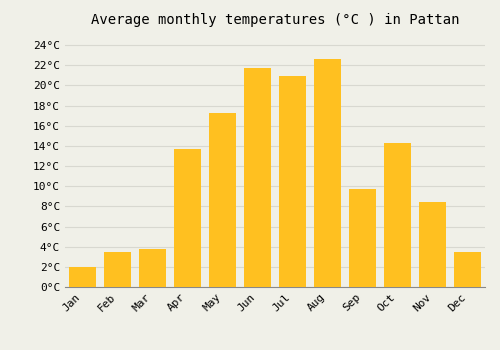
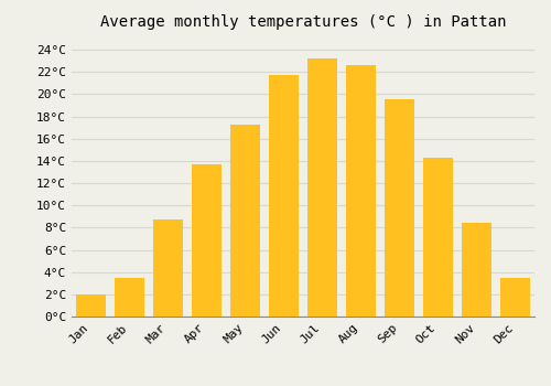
Mar: 3.8°C -> 8.7°C
Jul: 20.9°C -> 23.2°C
Sep: 9.7°C -> 19.5°C
